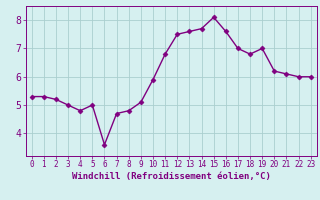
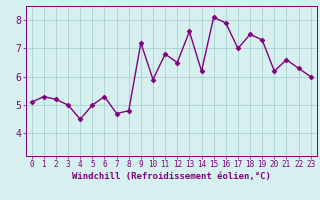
0: 5.3 -> 5.1
4: 4.8 -> 4.5
6: 3.6 -> 5.3
9: 5.1 -> 7.2
12: 7.5 -> 6.5
14: 7.7 -> 6.2
16: 7.6 -> 7.9
18: 6.8 -> 7.5
19: 7.0 -> 7.3
21: 6.1 -> 6.6
22: 6.0 -> 6.3
